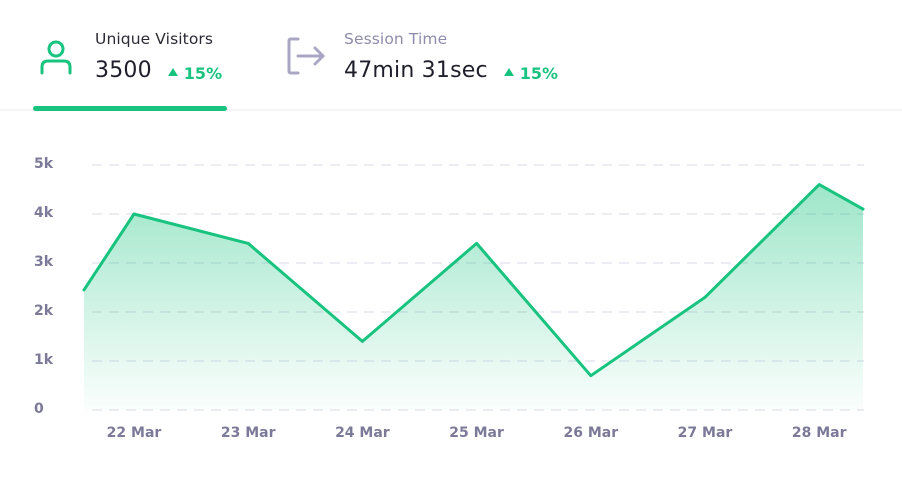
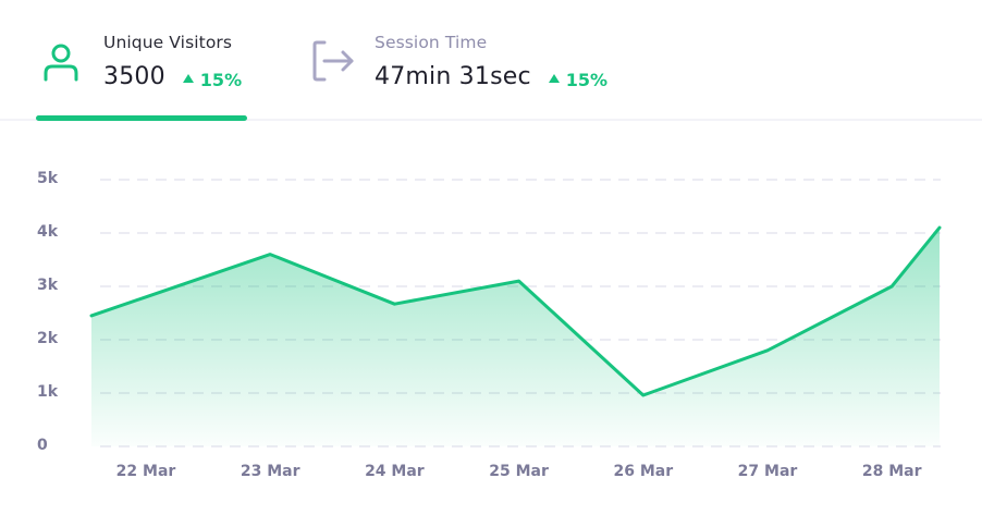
22 Mar: 4.0k -> 2.8k
23 Mar: 3.4k -> 3.6k
24 Mar: 1.4k -> 2.7k
25 Mar: 3.4k -> 3.1k
26 Mar: 0.7k -> 1.0k
27 Mar: 2.3k -> 1.8k
28 Mar: 4.6k -> 3.0k
